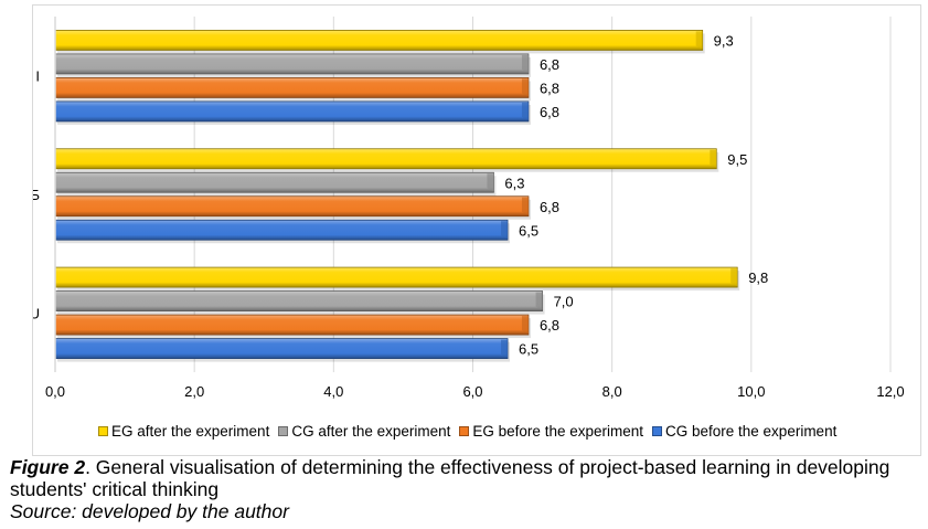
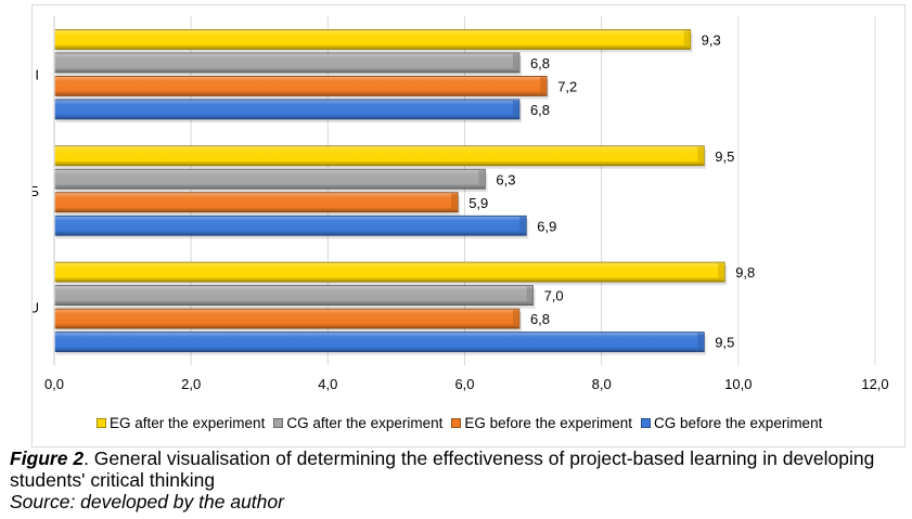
EG before the experiment/I: 6,8 -> 7,2
EG before the experiment/Б: 6,8 -> 5,9
CG before the experiment/Б: 6,5 -> 6,9
CG before the experiment/IU: 6,5 -> 9,5
